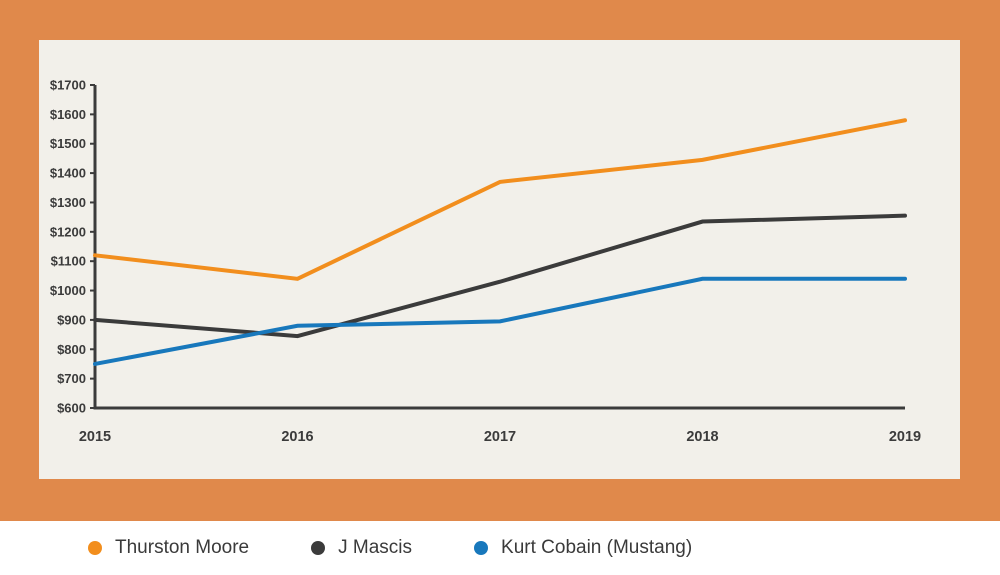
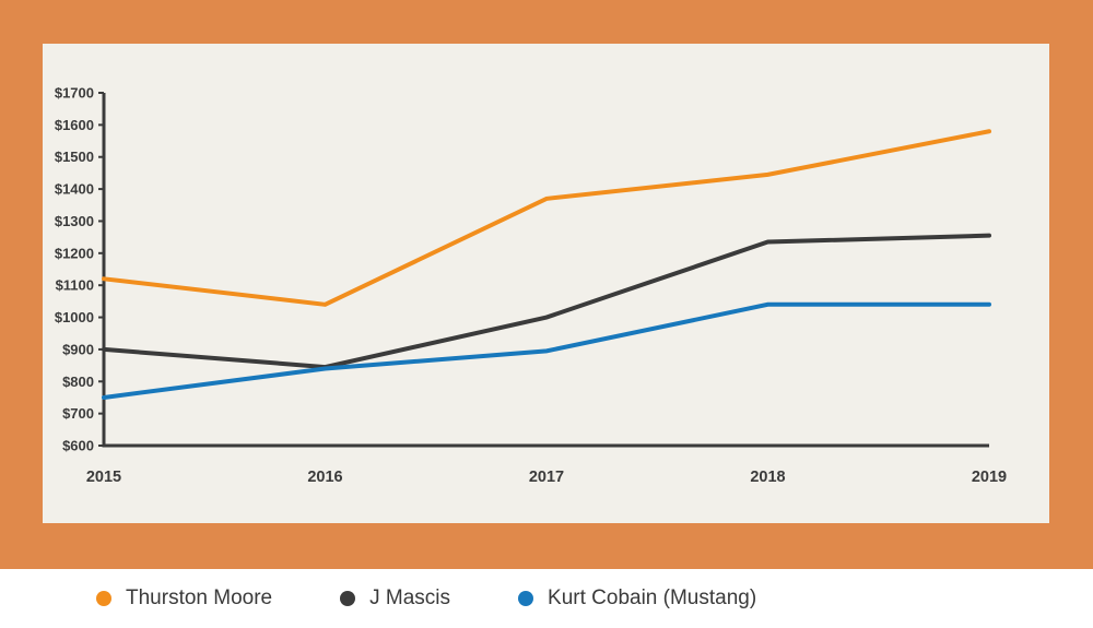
Kurt Cobain (Mustang)/2016: $880 -> $840
J Mascis/2017: $1030 -> $1000
